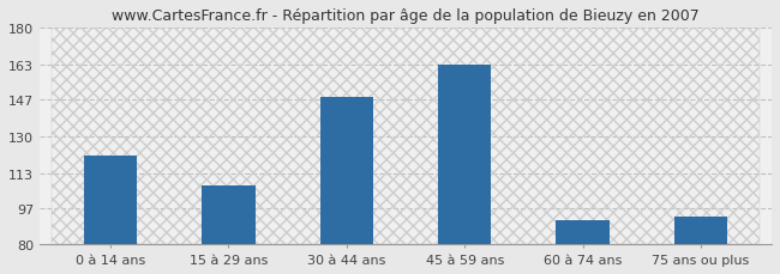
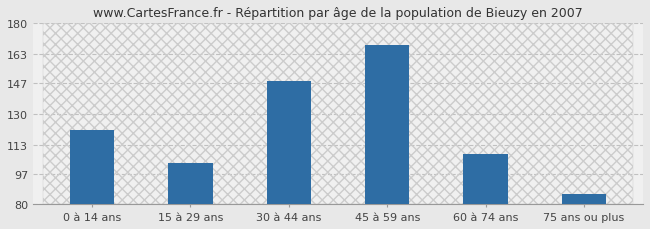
15 à 29 ans: 107 -> 103
45 à 59 ans: 163 -> 168
60 à 74 ans: 91 -> 108
75 ans ou plus: 93 -> 86
